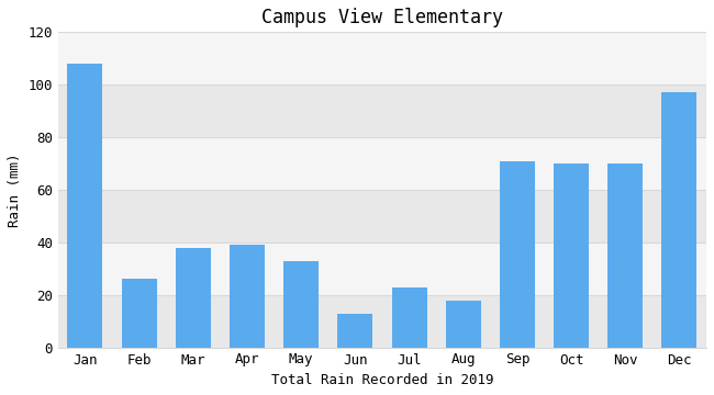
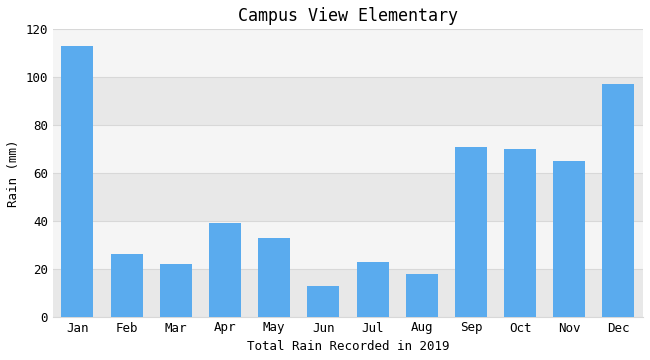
Jan: 108 -> 113
Mar: 38 -> 22
Nov: 70 -> 65
